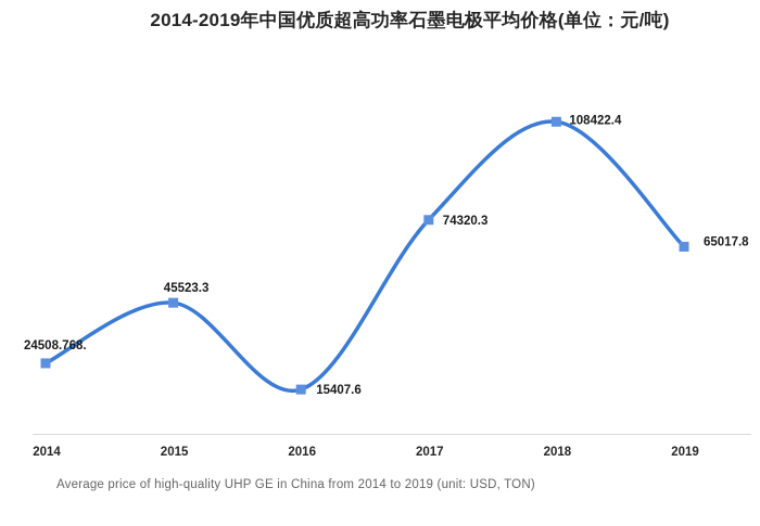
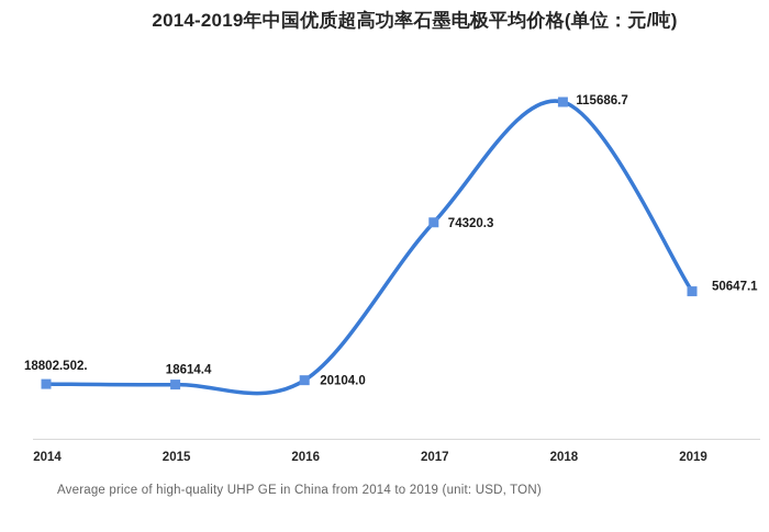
2014: 24508.768 -> 18802.502
2015: 45523.3 -> 18614.4
2016: 15407.6 -> 20104.0
2018: 108422.4 -> 115686.7
2019: 65017.8 -> 50647.1
